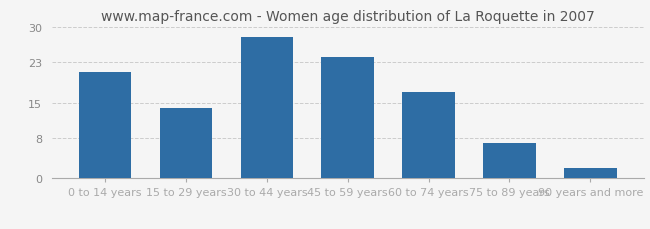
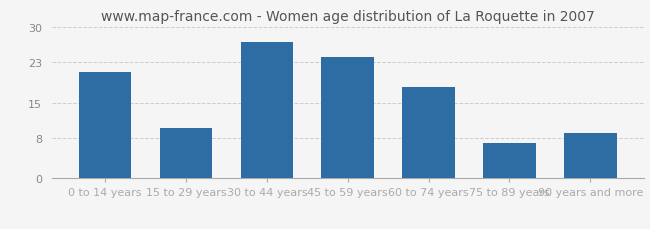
15 to 29 years: 14 -> 10
30 to 44 years: 28 -> 27
60 to 74 years: 17 -> 18
90 years and more: 2 -> 9
